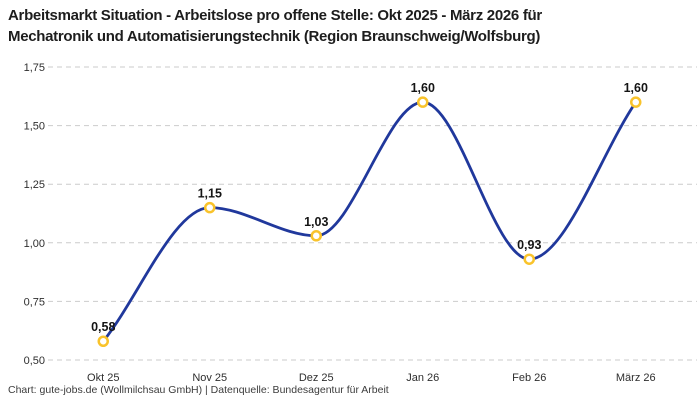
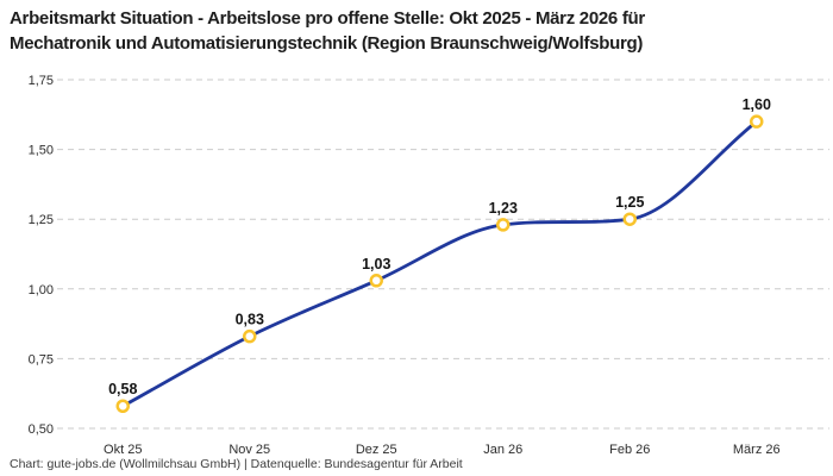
Nov 25: 1,15 -> 0,83
Jan 26: 1,60 -> 1,23
Feb 26: 0,93 -> 1,25
